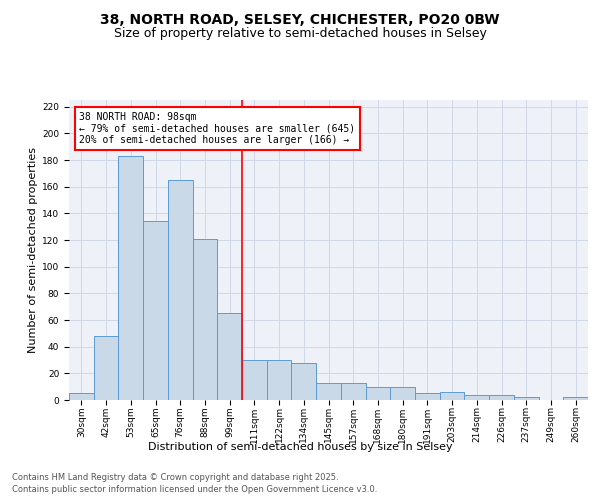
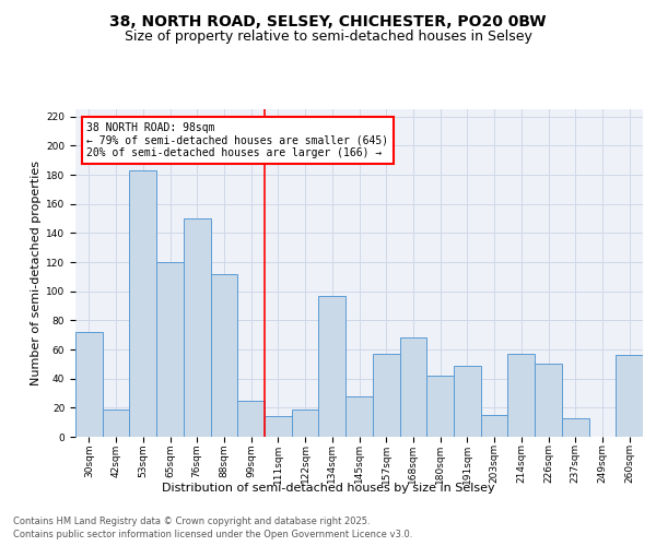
30sqm: 5 -> 72
42sqm: 48 -> 19
65sqm: 134 -> 120
76sqm: 165 -> 150
88sqm: 121 -> 112
99sqm: 65 -> 25
111sqm: 30 -> 14
122sqm: 30 -> 19
134sqm: 28 -> 97
145sqm: 13 -> 28
157sqm: 13 -> 57
168sqm: 10 -> 68
180sqm: 10 -> 42
191sqm: 5 -> 49
203sqm: 6 -> 15
214sqm: 4 -> 57
226sqm: 4 -> 50
237sqm: 2 -> 13
260sqm: 2 -> 56
